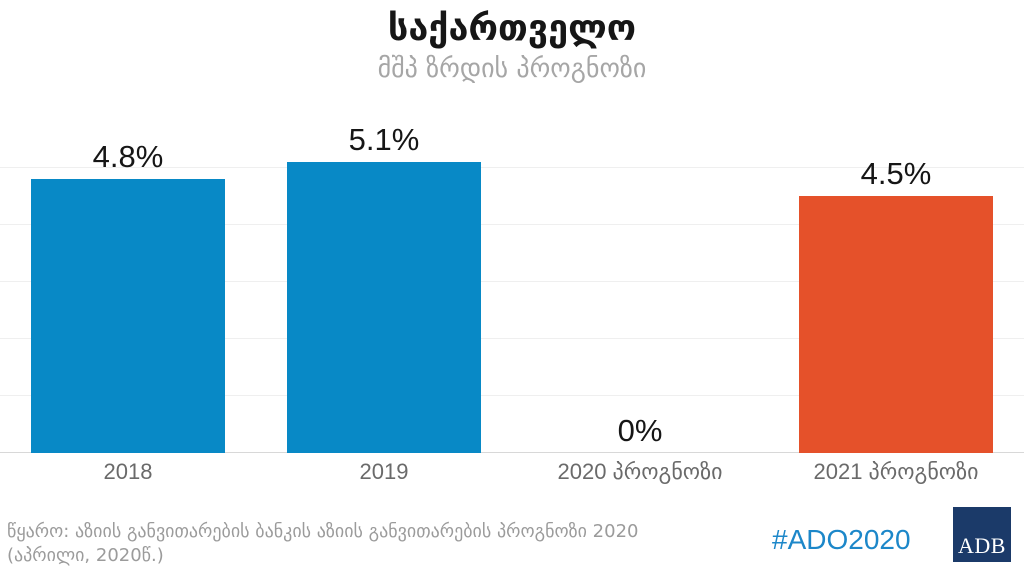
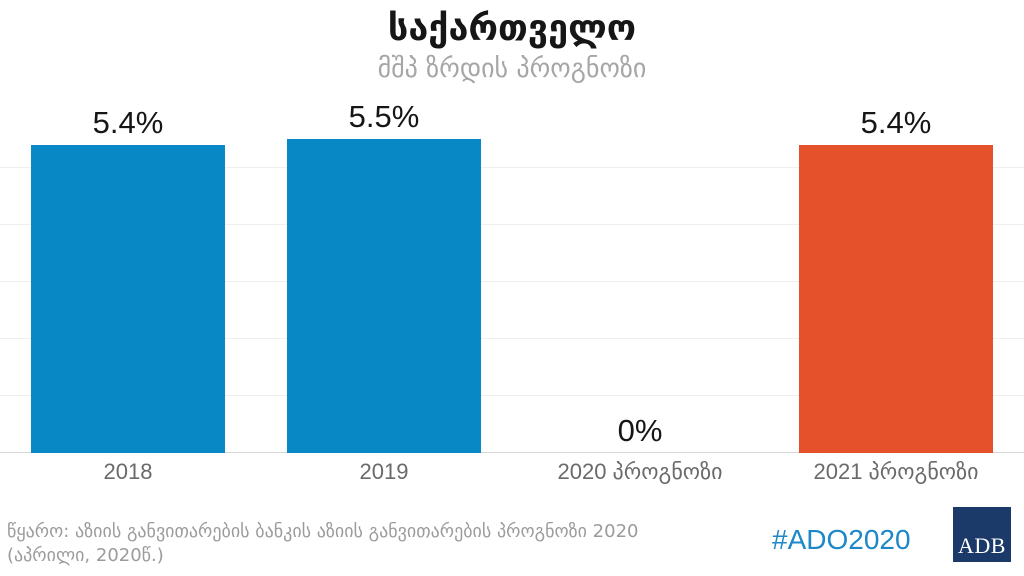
2018: 4.8% -> 5.4%
2019: 5.1% -> 5.5%
2021 პროგნოზი: 4.5% -> 5.4%
